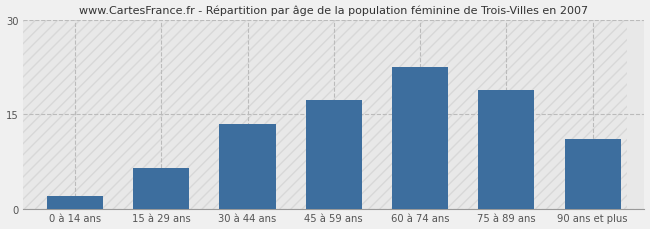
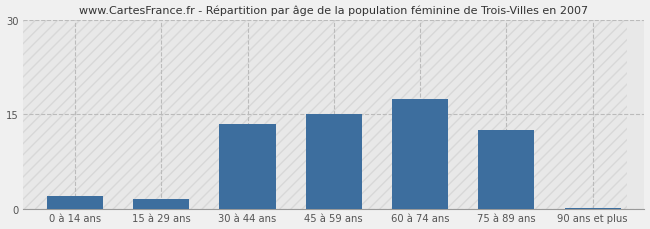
15 à 29 ans: 6.4 -> 1.5
45 à 59 ans: 17.2 -> 15.0
60 à 74 ans: 22.6 -> 17.5
75 à 89 ans: 18.8 -> 12.5
90 ans et plus: 11.0 -> 0.1
